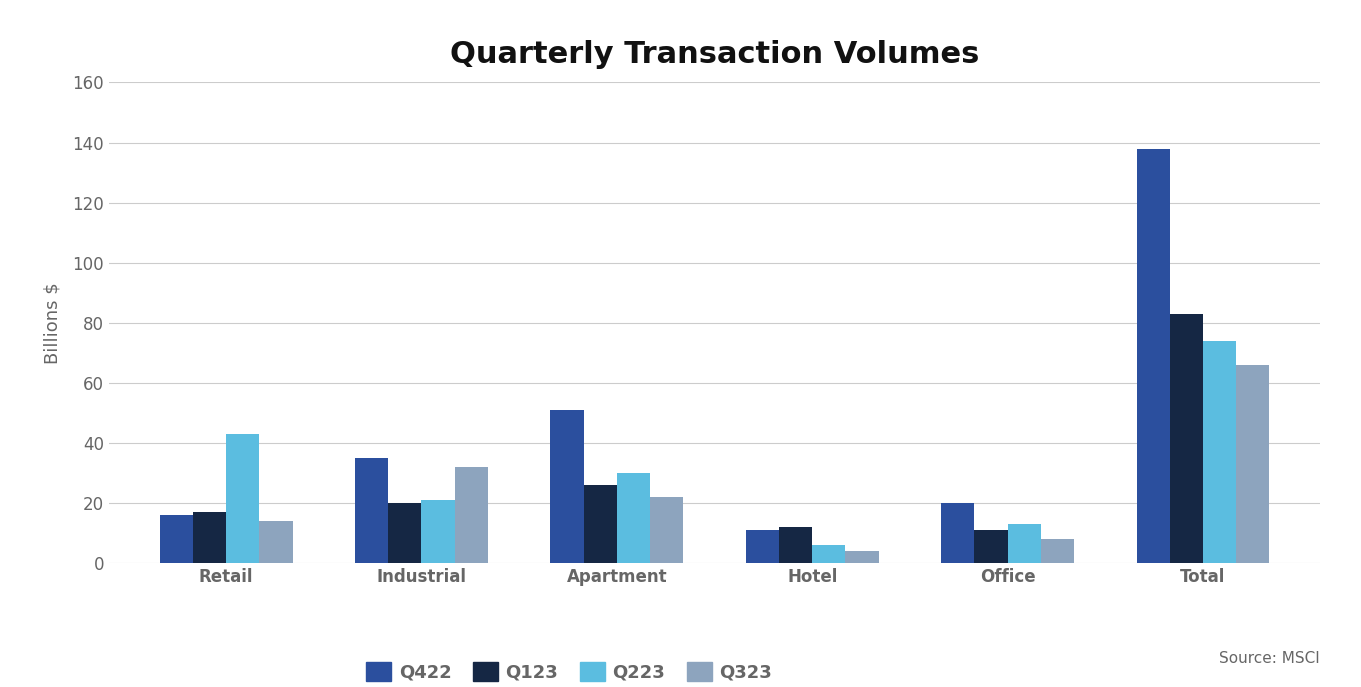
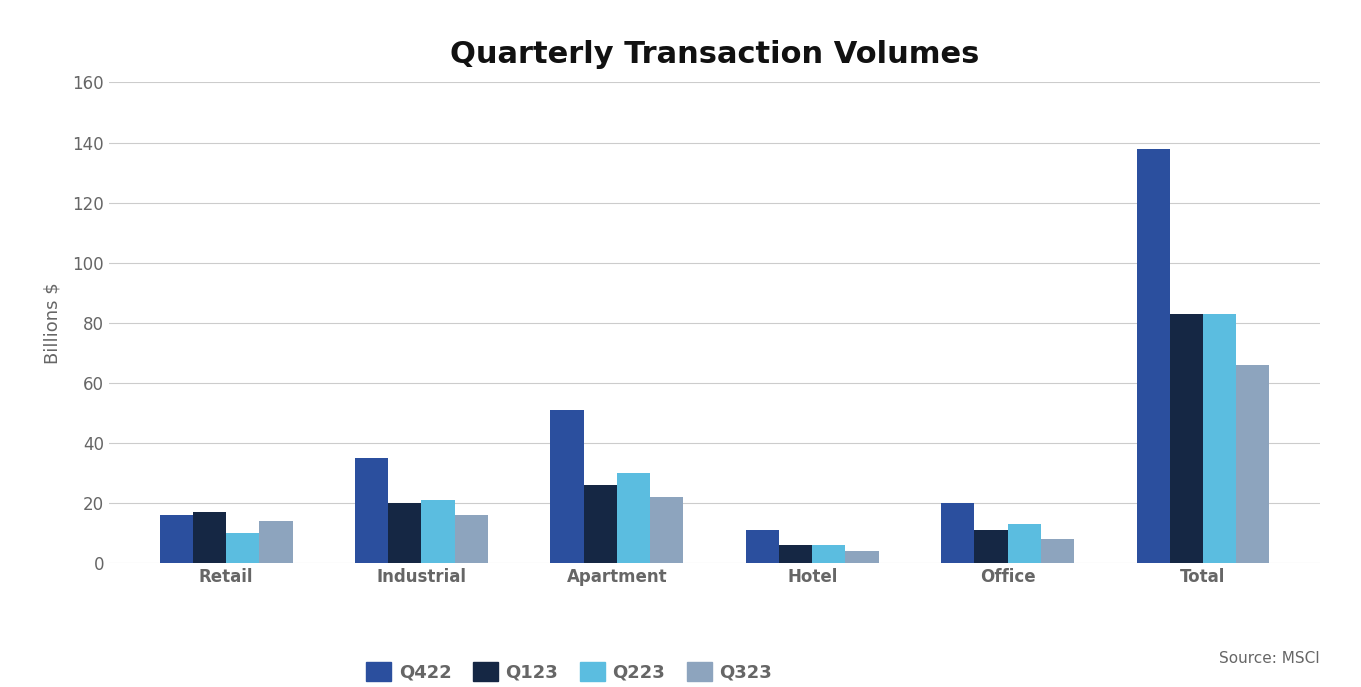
Q223/Retail: 43 -> 10
Q323/Industrial: 32 -> 16
Q123/Hotel: 12 -> 6
Q223/Total: 74 -> 83
